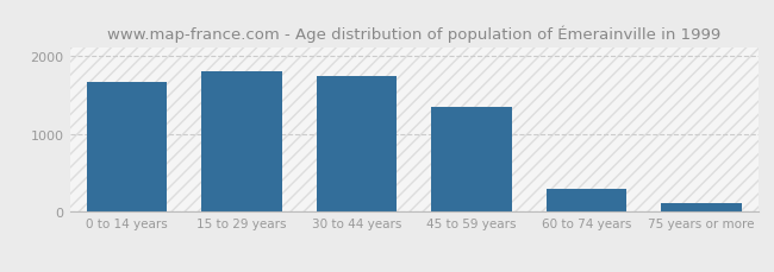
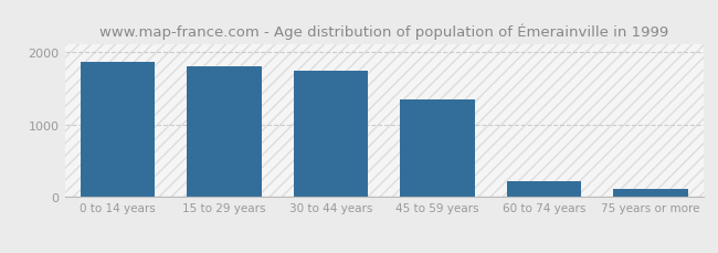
0 to 14 years: 1660 -> 1870
60 to 74 years: 300 -> 220
